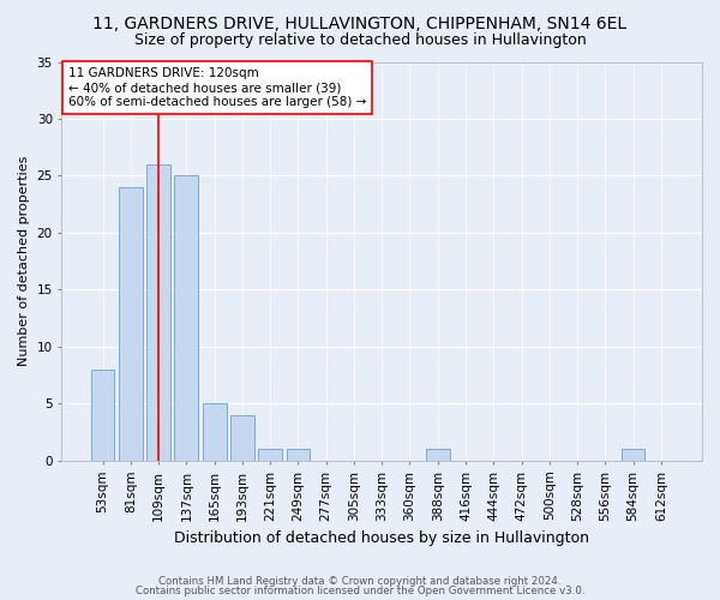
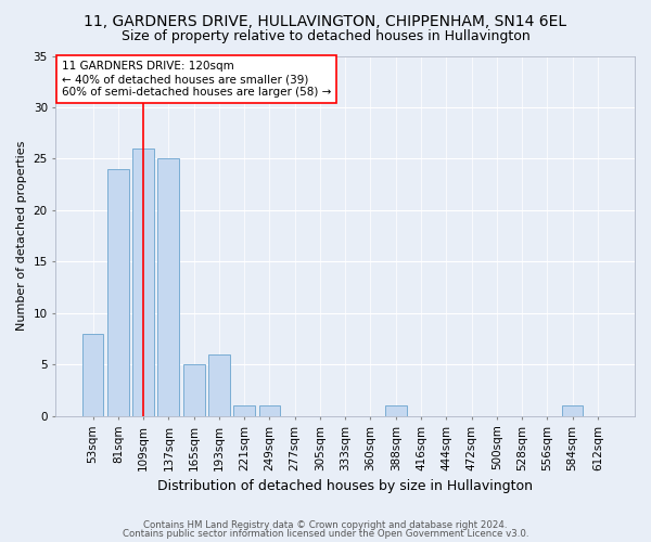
193sqm: 4 -> 6
